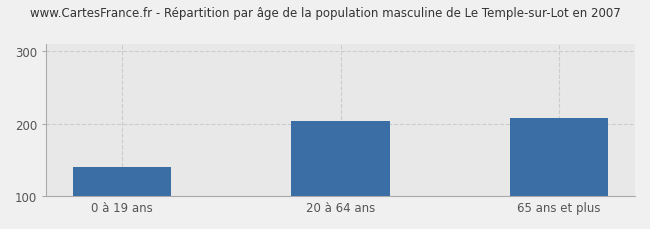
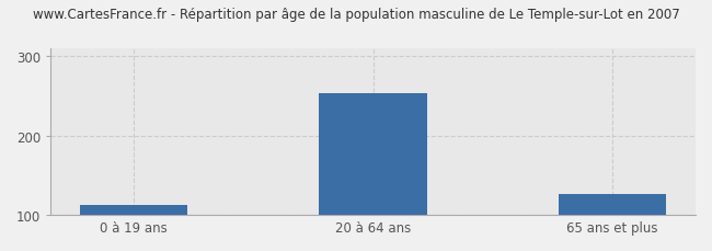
0 à 19 ans: 140 -> 113
20 à 64 ans: 204 -> 253
65 ans et plus: 208 -> 127
